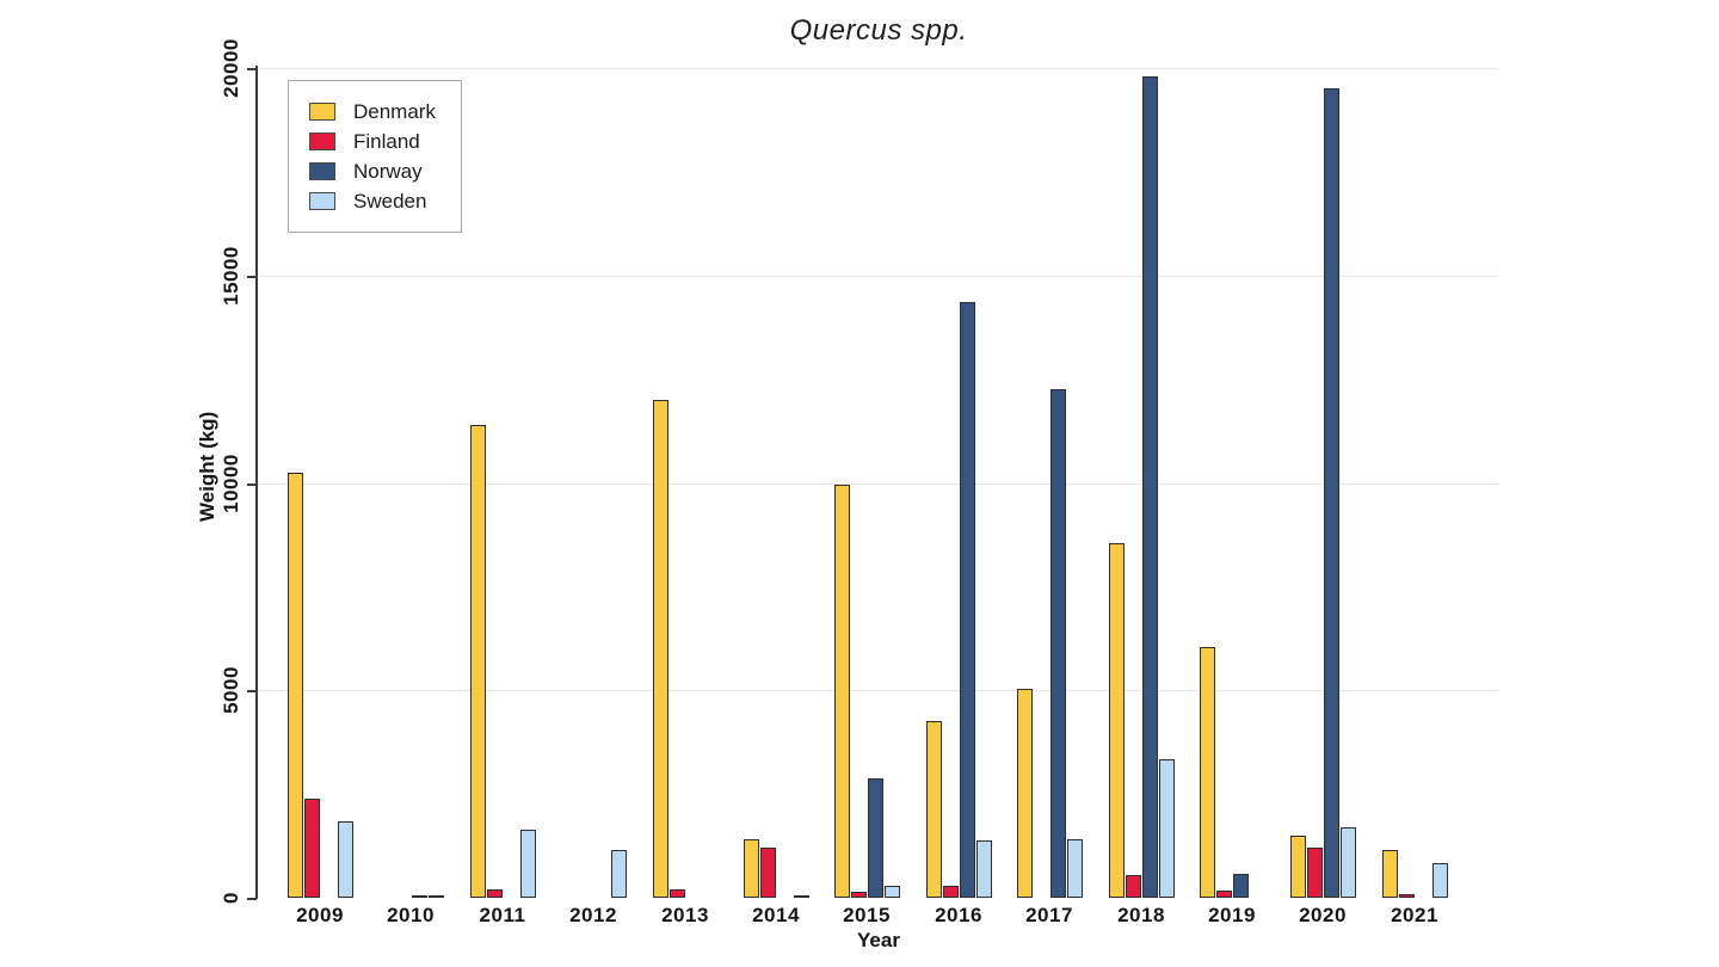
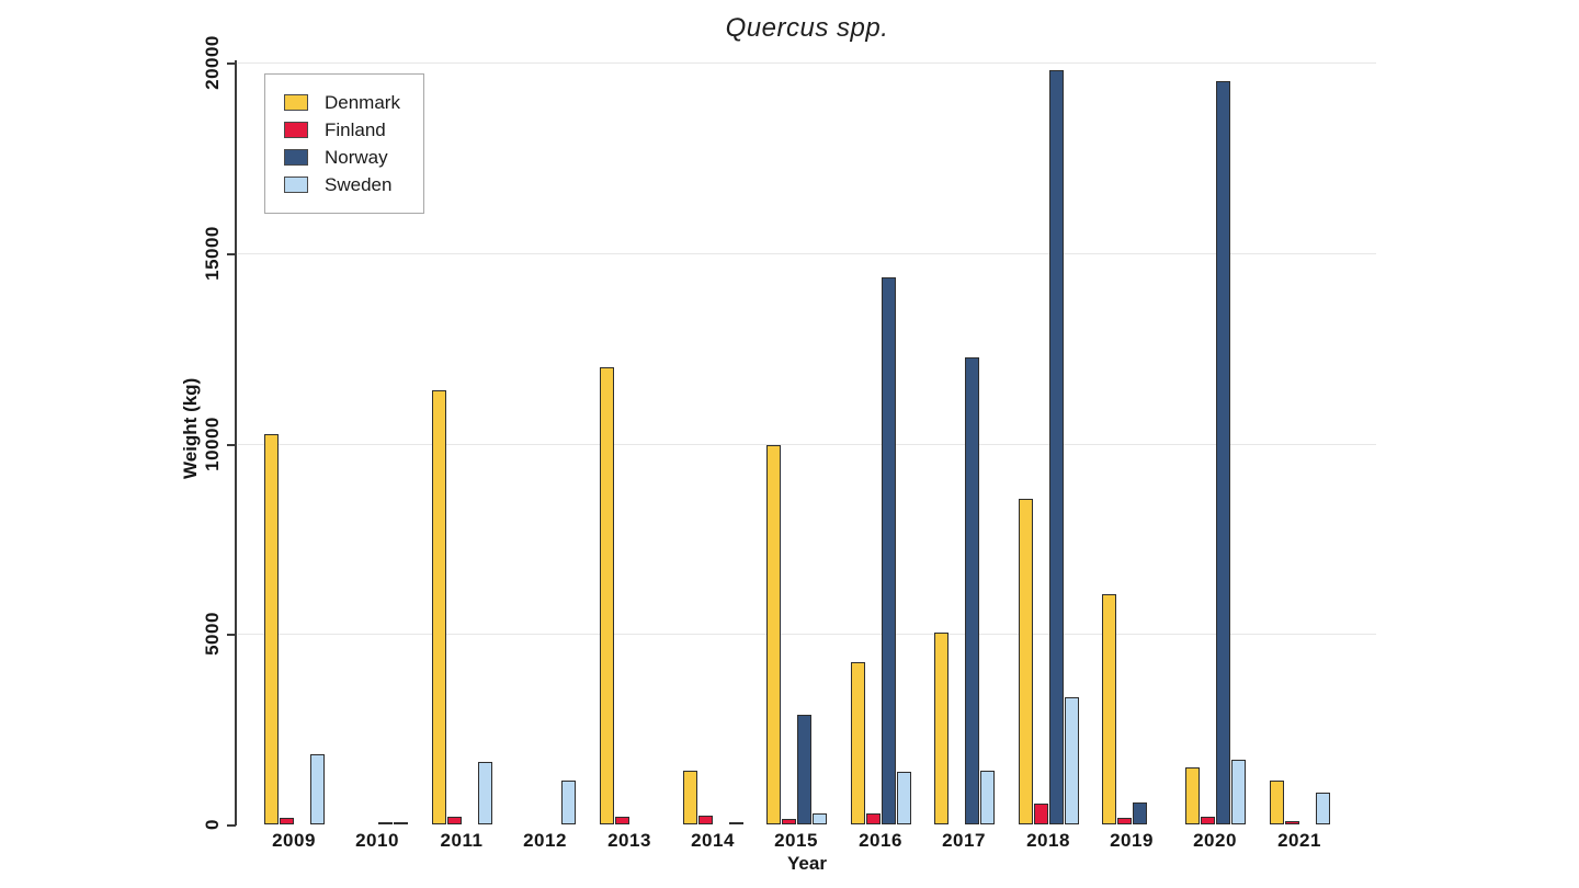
Finland/2009: 2400 -> 200
Finland/2014: 1200 -> 200
Finland/2020: 1200 -> 200
